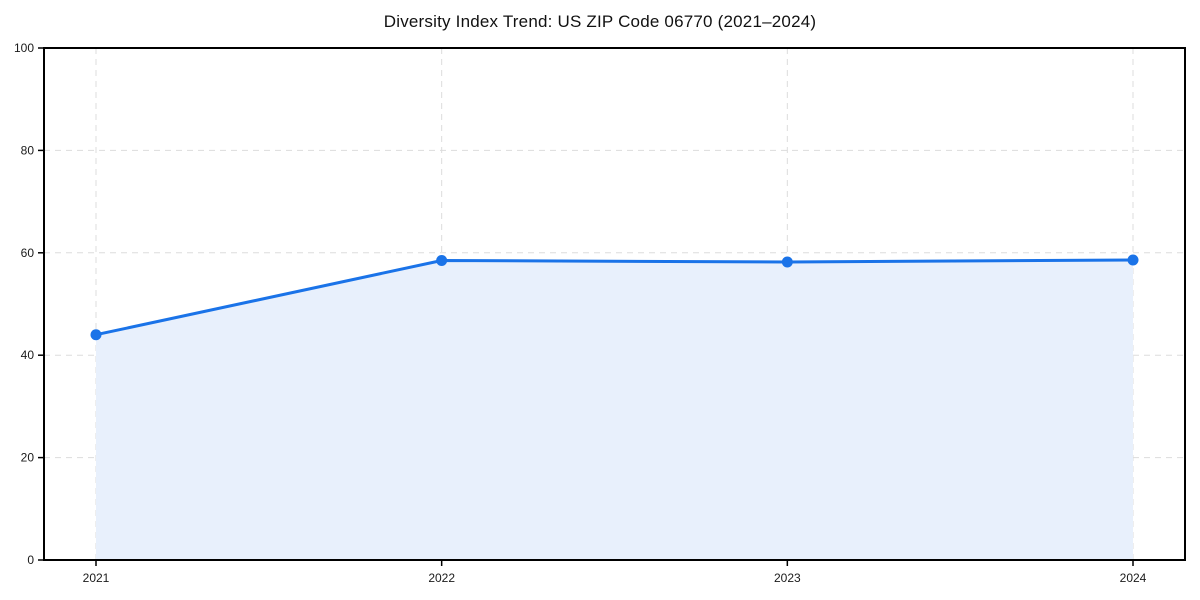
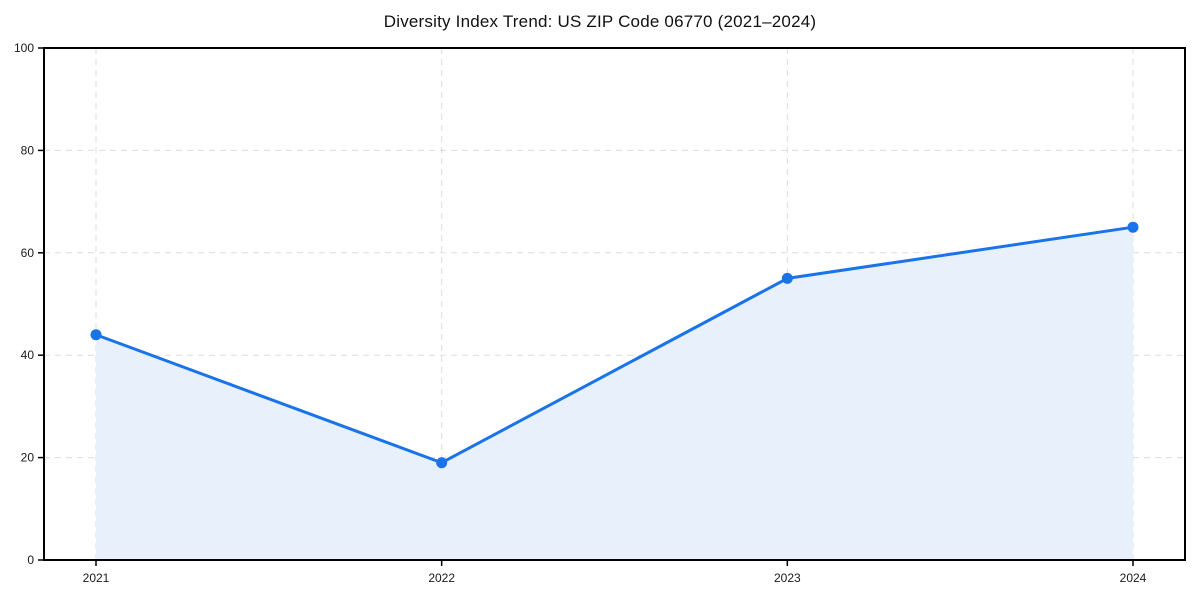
2022: 58 -> 19
2023: 58 -> 55
2024: 59 -> 65
